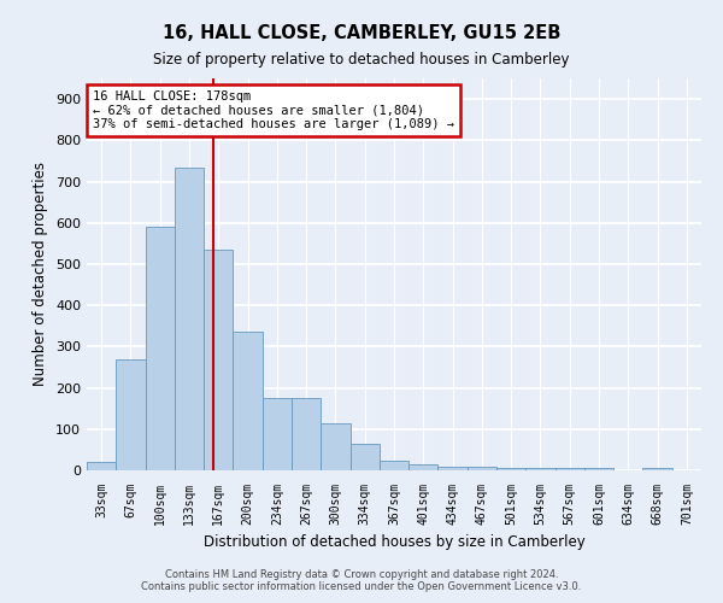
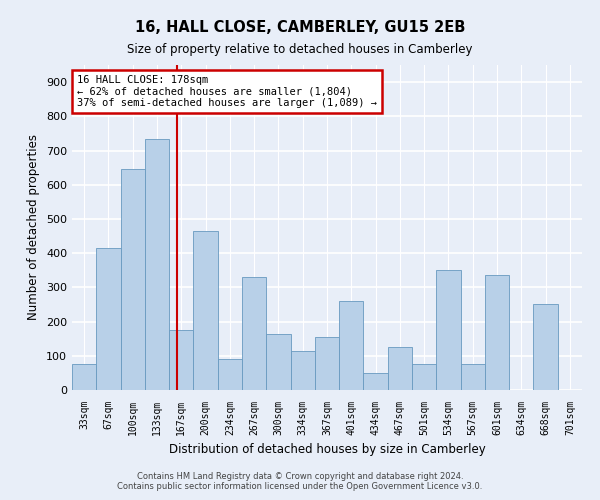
33sqm: 20 -> 75
67sqm: 270 -> 415
100sqm: 590 -> 645
167sqm: 535 -> 175
200sqm: 335 -> 465
234sqm: 175 -> 90
267sqm: 175 -> 330
300sqm: 115 -> 165
334sqm: 65 -> 115
367sqm: 22 -> 155
401sqm: 15 -> 260
434sqm: 8 -> 50
467sqm: 8 -> 125
501sqm: 5 -> 75
534sqm: 5 -> 350
567sqm: 5 -> 75
601sqm: 5 -> 335
668sqm: 5 -> 250
